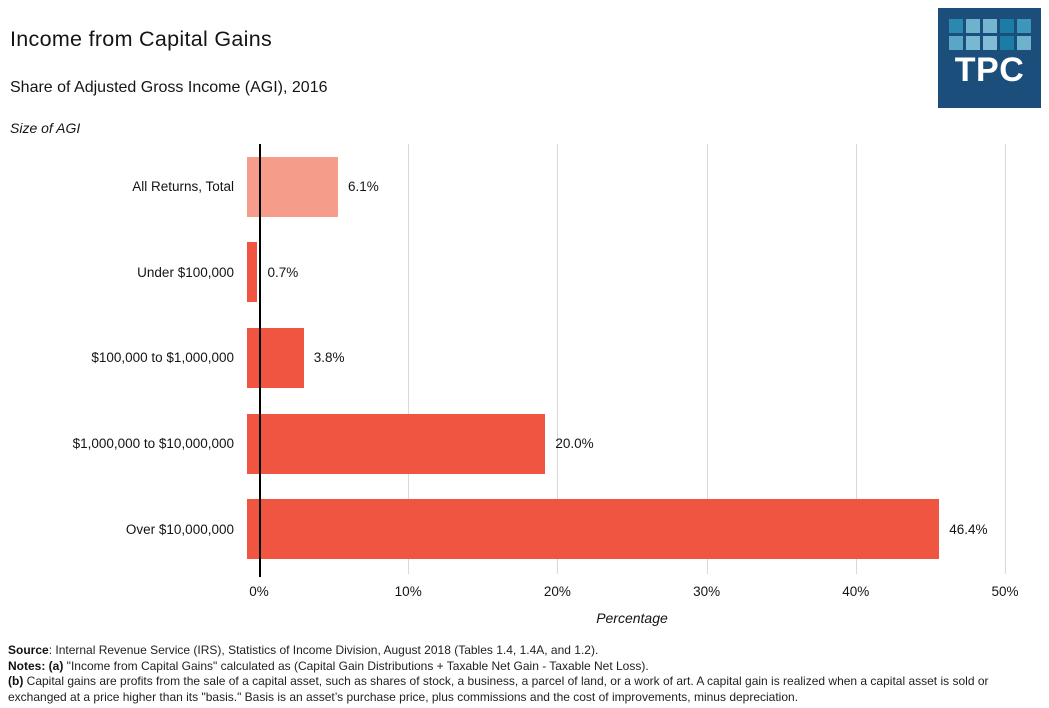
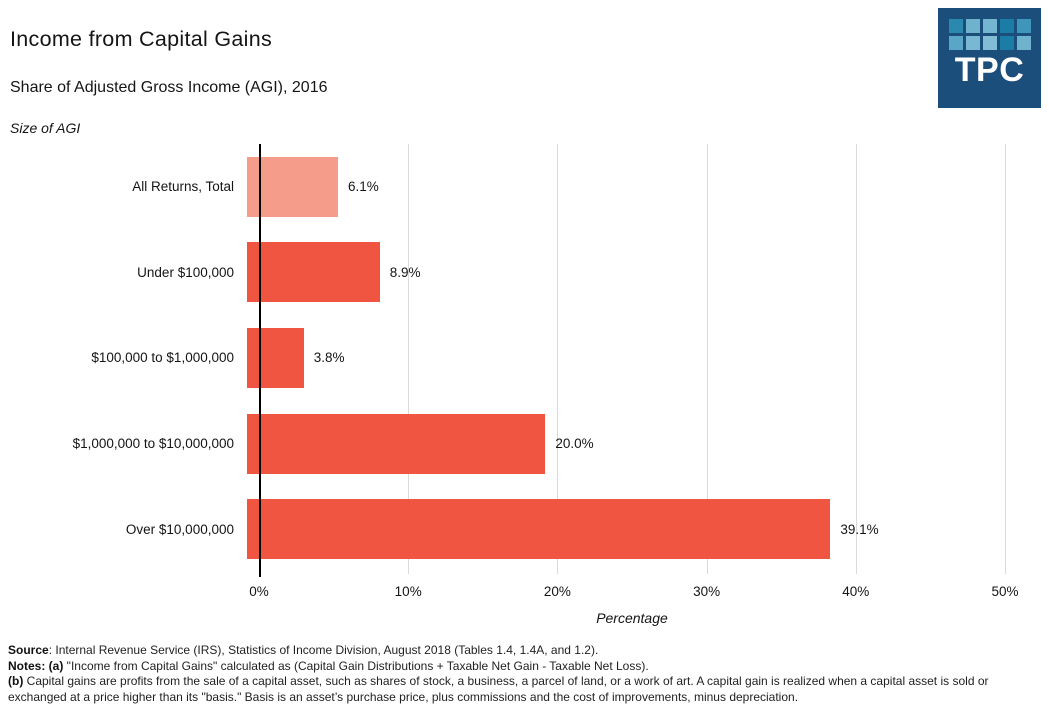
Under $100,000: 0.7% -> 8.9%
Over $10,000,000: 46.4% -> 39.1%
